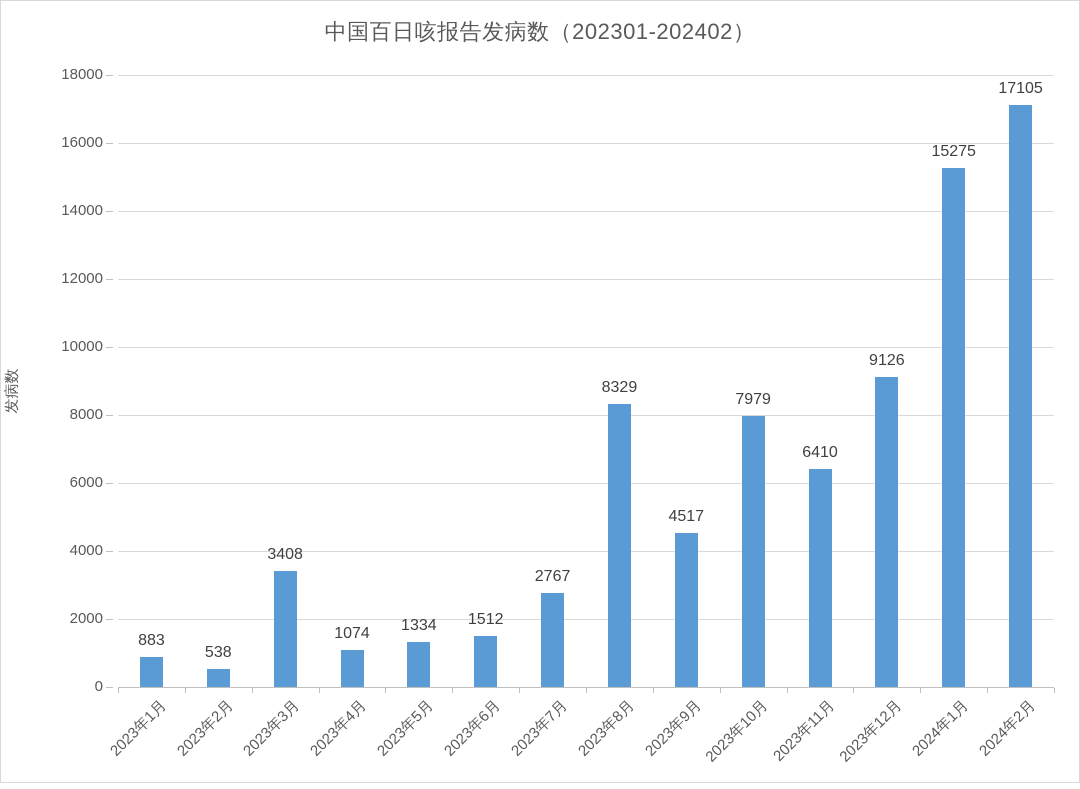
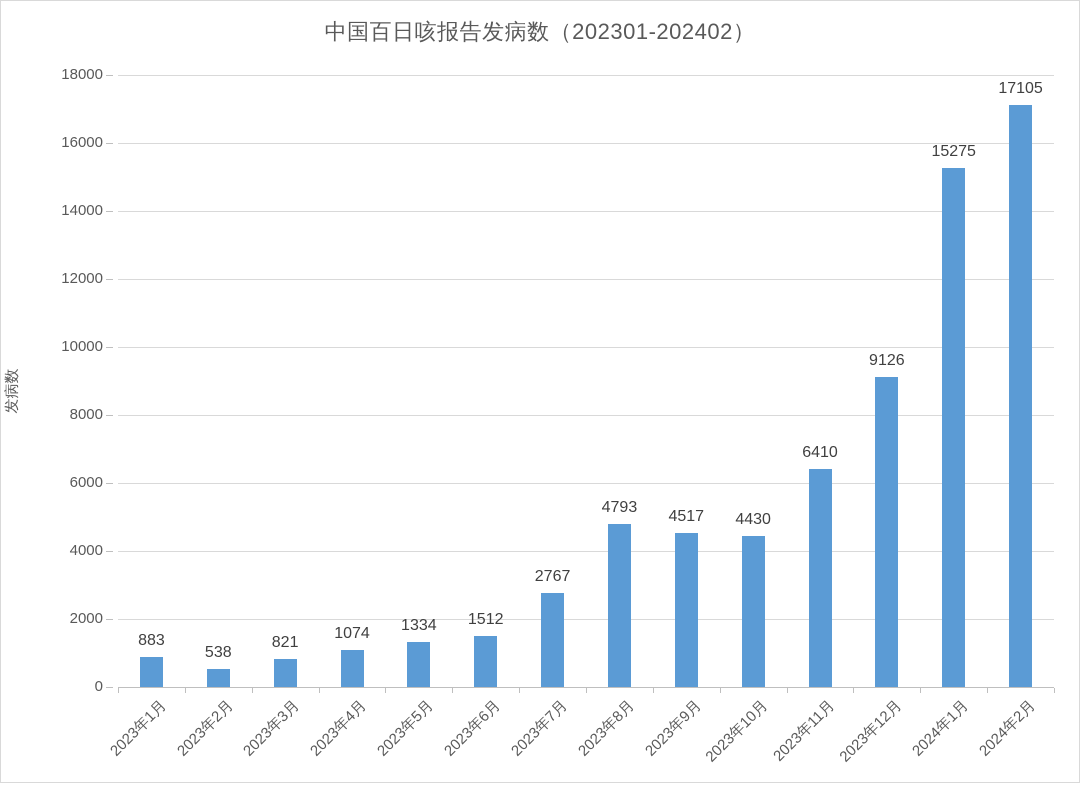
2023年3月: 3408 -> 821
2023年8月: 8329 -> 4793
2023年10月: 7979 -> 4430
